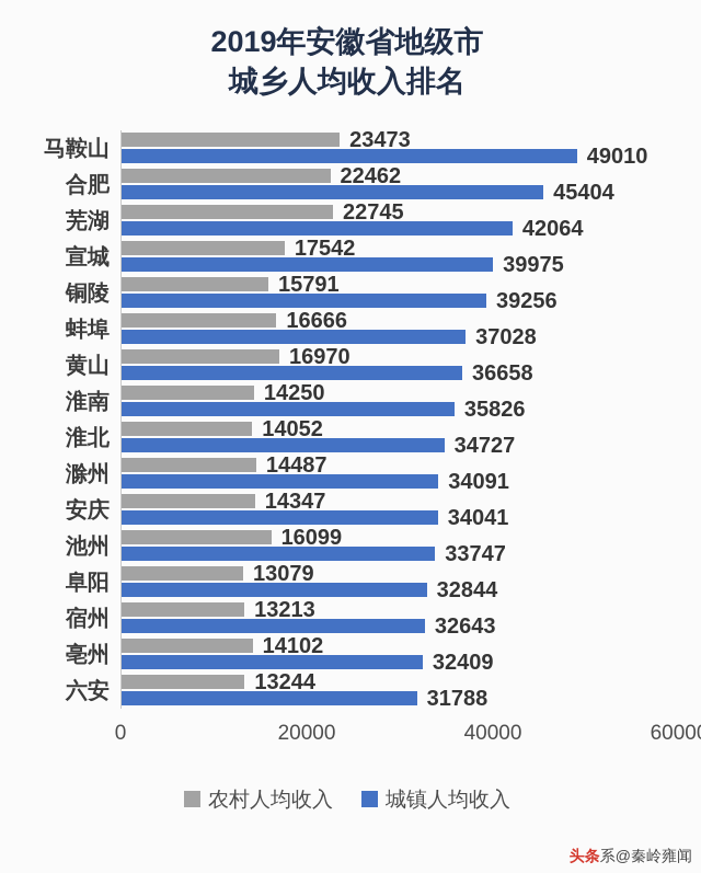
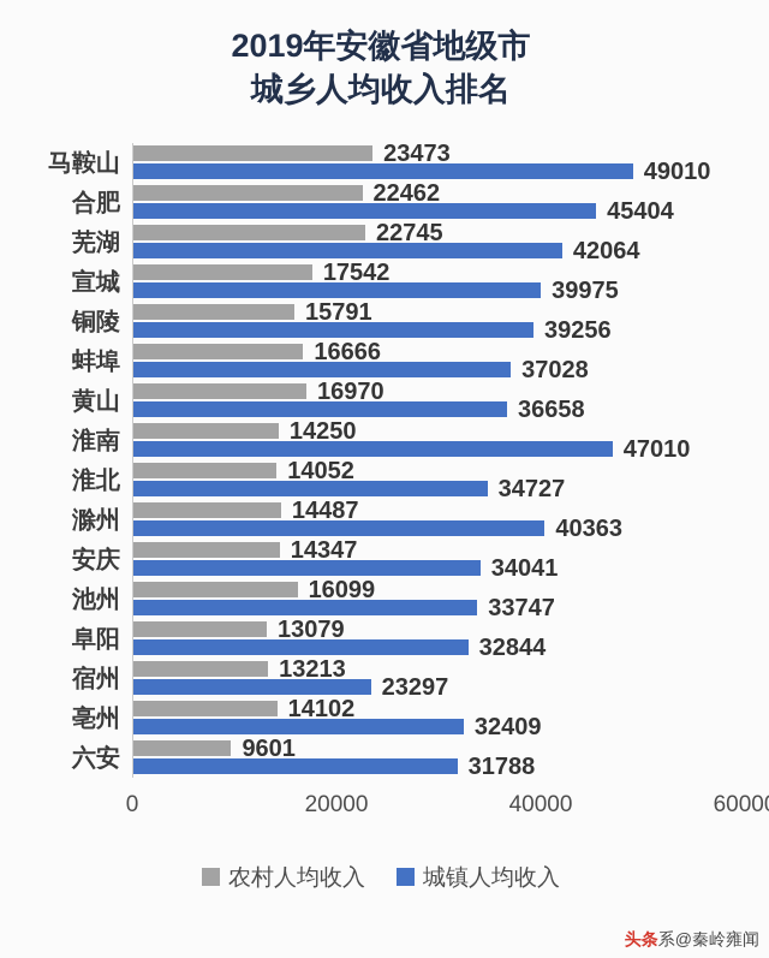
城镇人均收入/淮南: 35826 -> 47010
城镇人均收入/滁州: 34091 -> 40363
城镇人均收入/宿州: 32643 -> 23297
农村人均收入/六安: 13244 -> 9601
